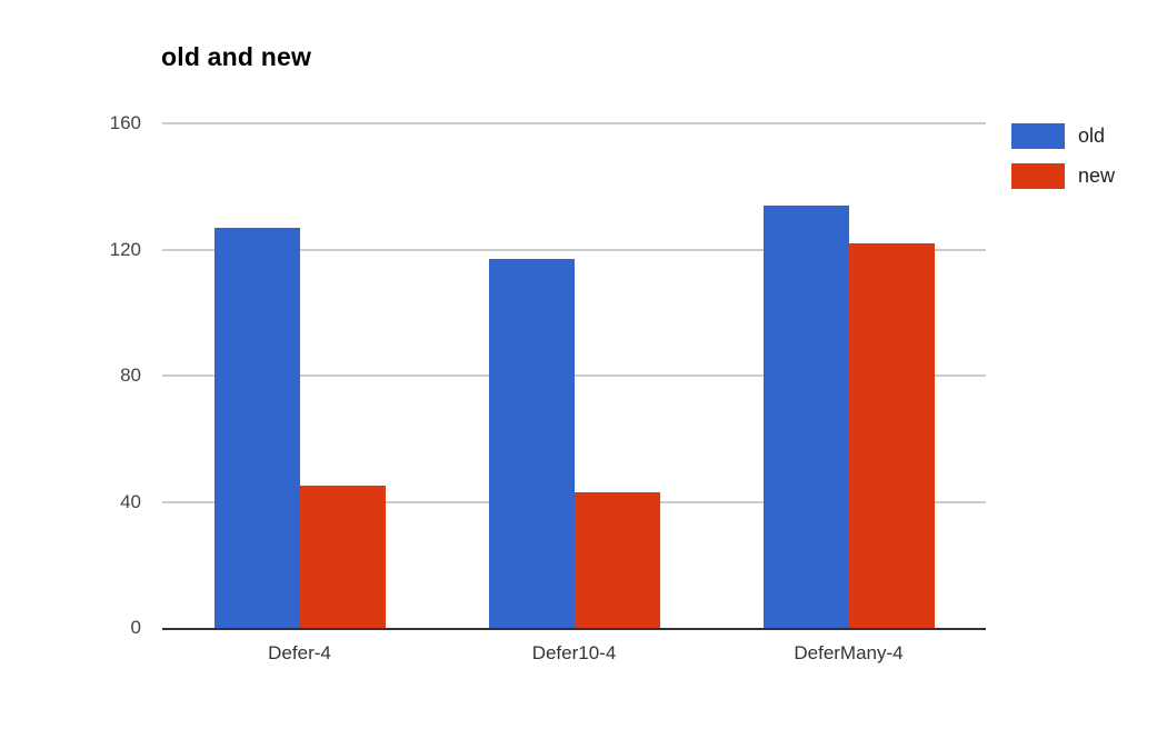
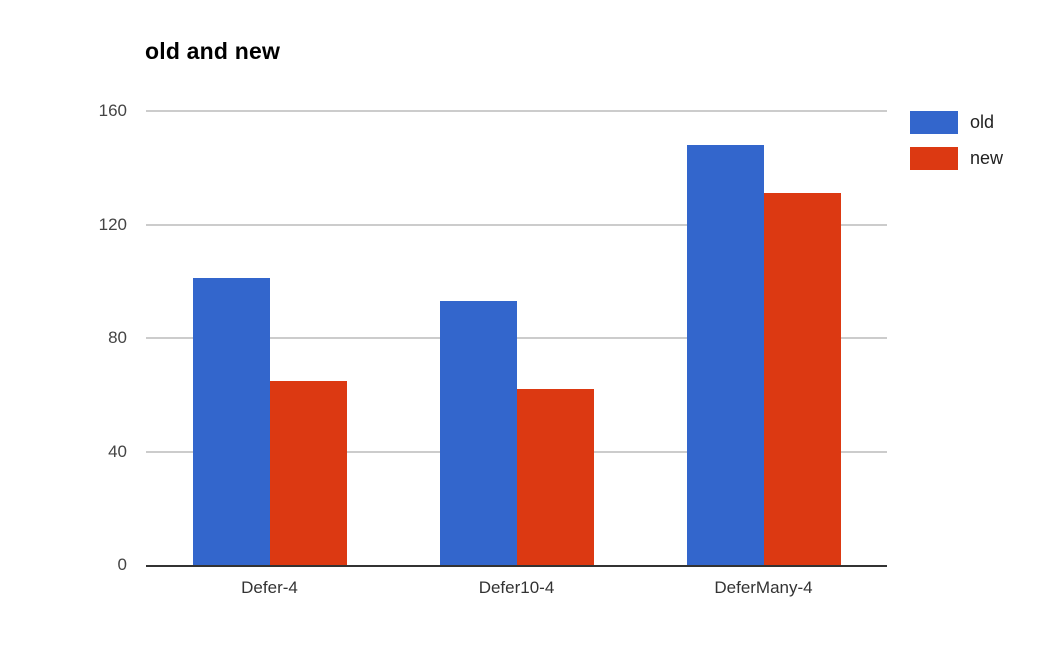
old/Defer-4: 127 -> 101
new/Defer-4: 45 -> 65
old/Defer10-4: 117 -> 93
new/Defer10-4: 43 -> 62
old/DeferMany-4: 134 -> 148
new/DeferMany-4: 122 -> 131
